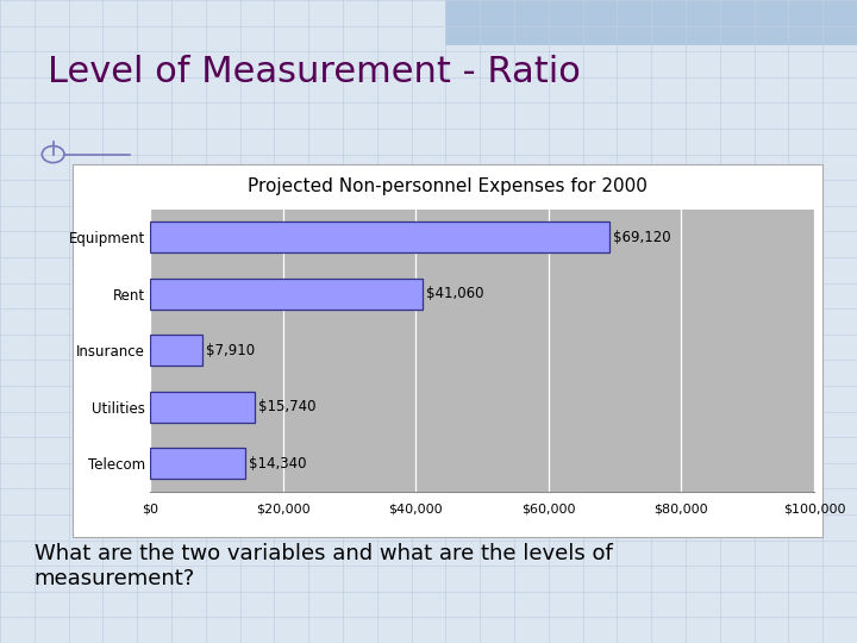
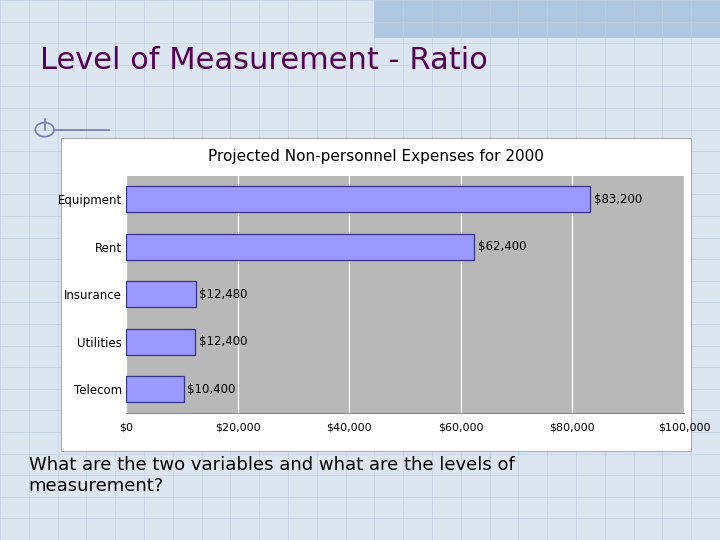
Equipment: $69,120 -> $83,200
Rent: $41,060 -> $62,400
Insurance: $7,910 -> $12,480
Utilities: $15,740 -> $12,400
Telecom: $14,340 -> $10,400
